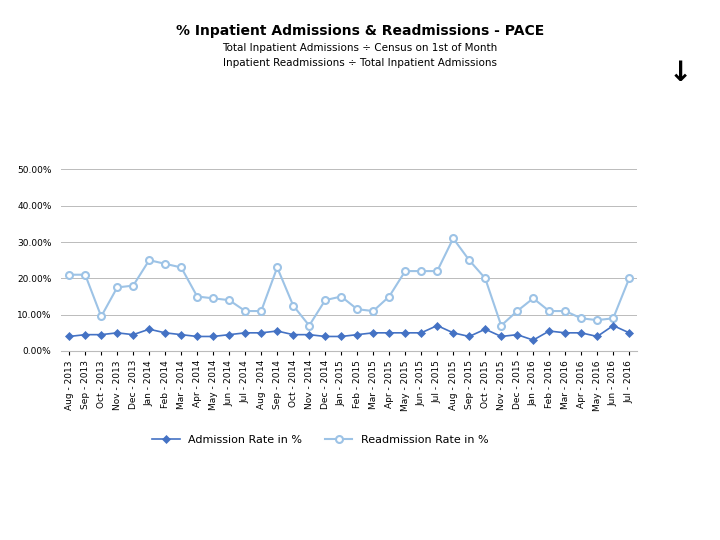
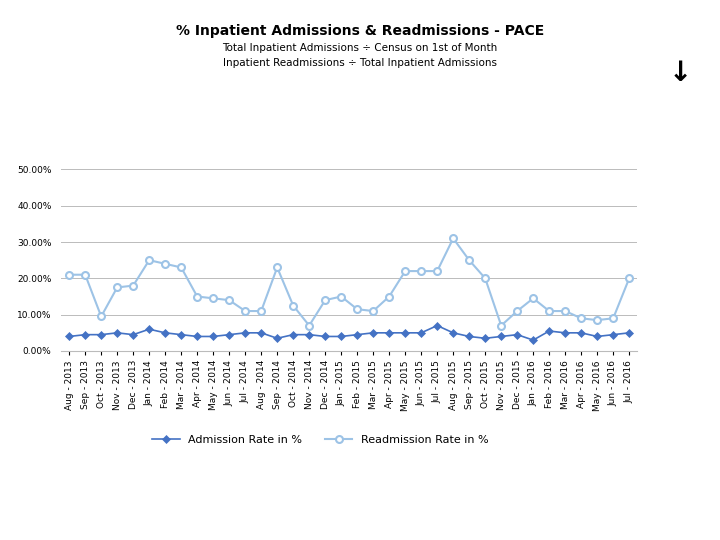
Admission Rate in %/Sep - 2014: 5.5% -> 3.5%
Admission Rate in %/Oct - 2015: 6.0% -> 3.5%
Admission Rate in %/Jun - 2016: 7.0% -> 4.5%
